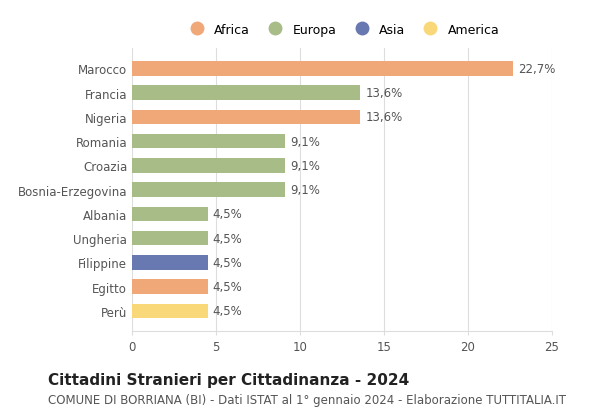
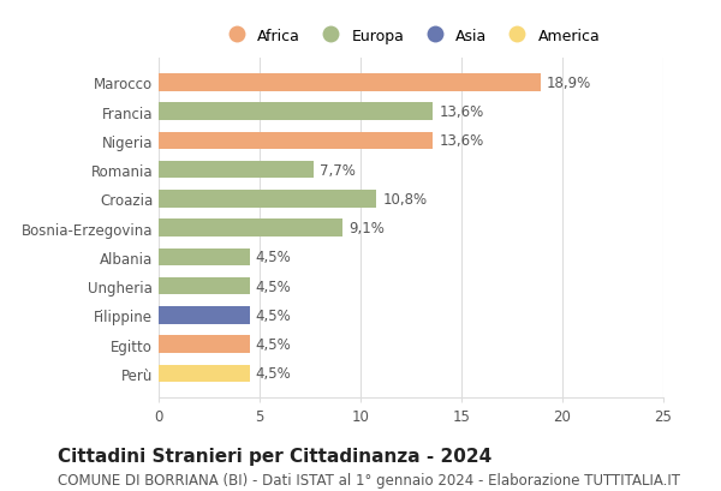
Marocco: 22,7% -> 18,9%
Romania: 9,1% -> 7,7%
Croazia: 9,1% -> 10,8%
